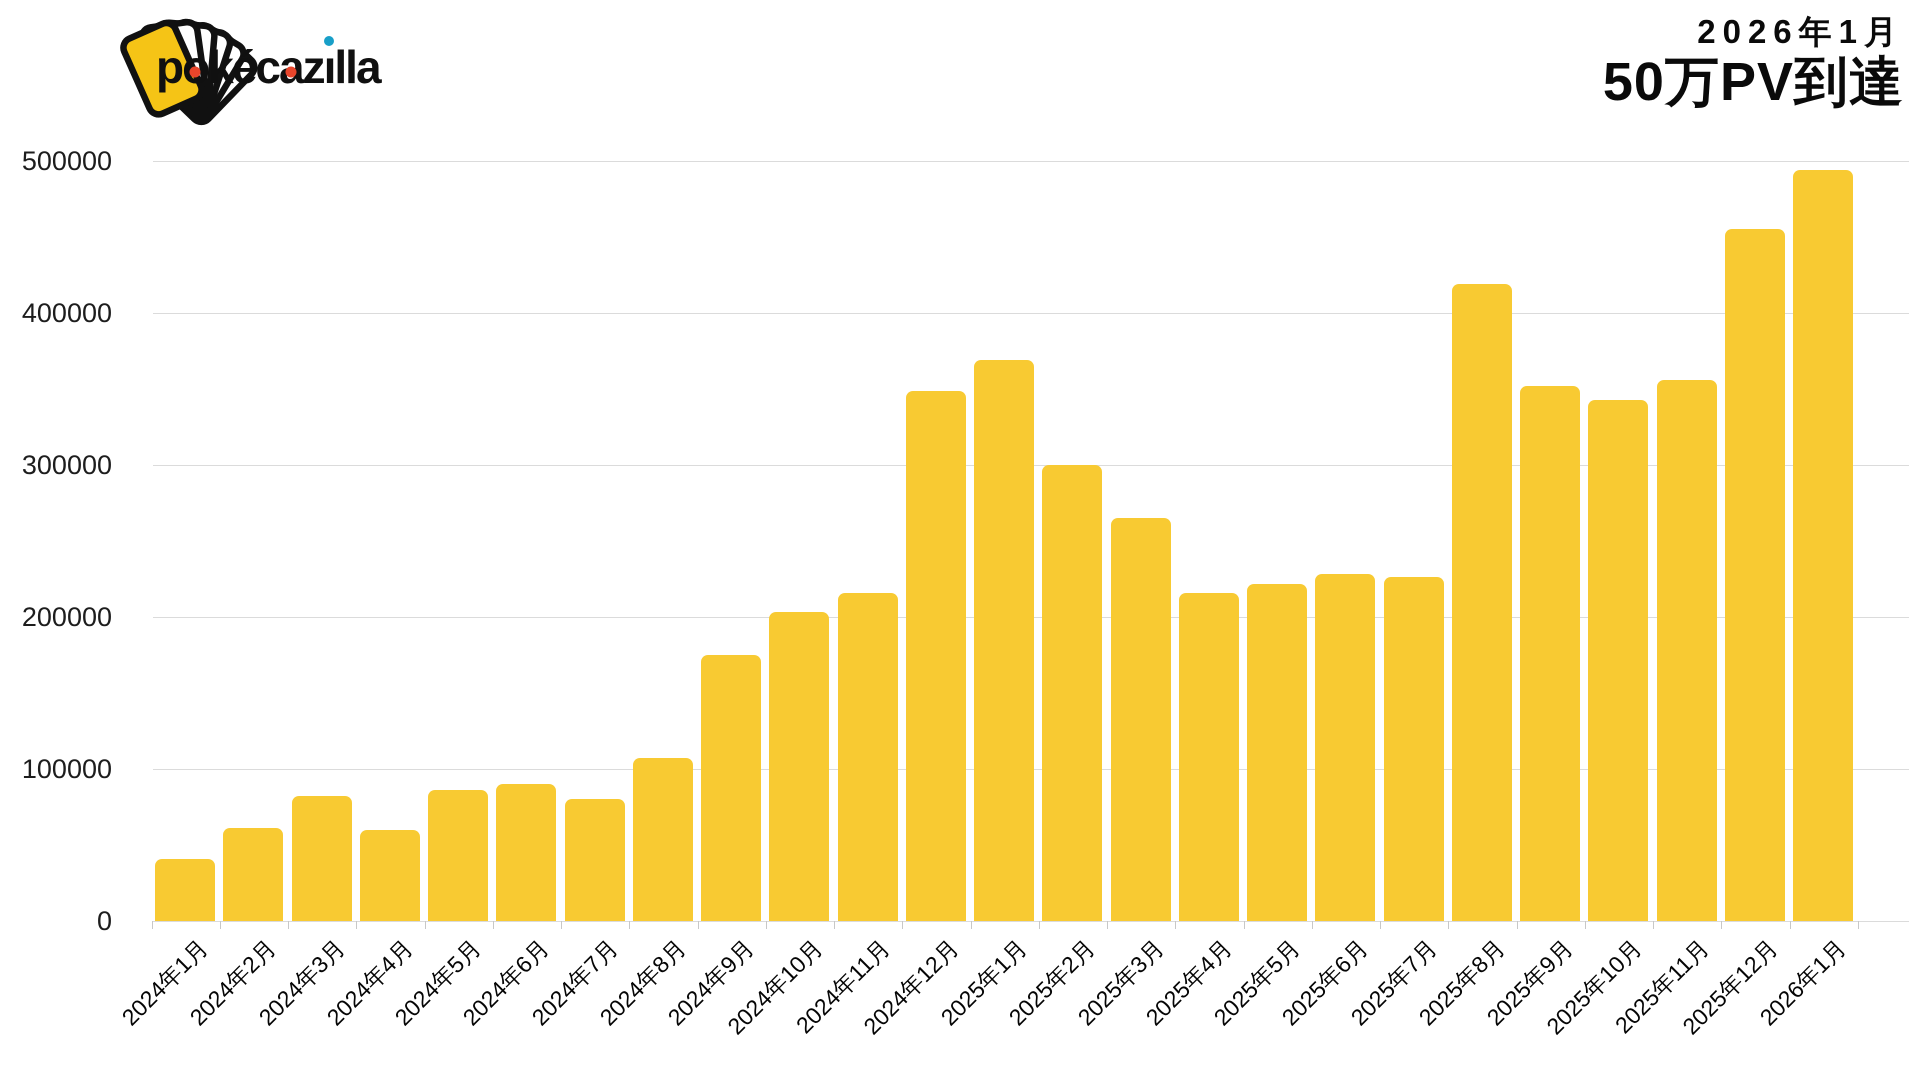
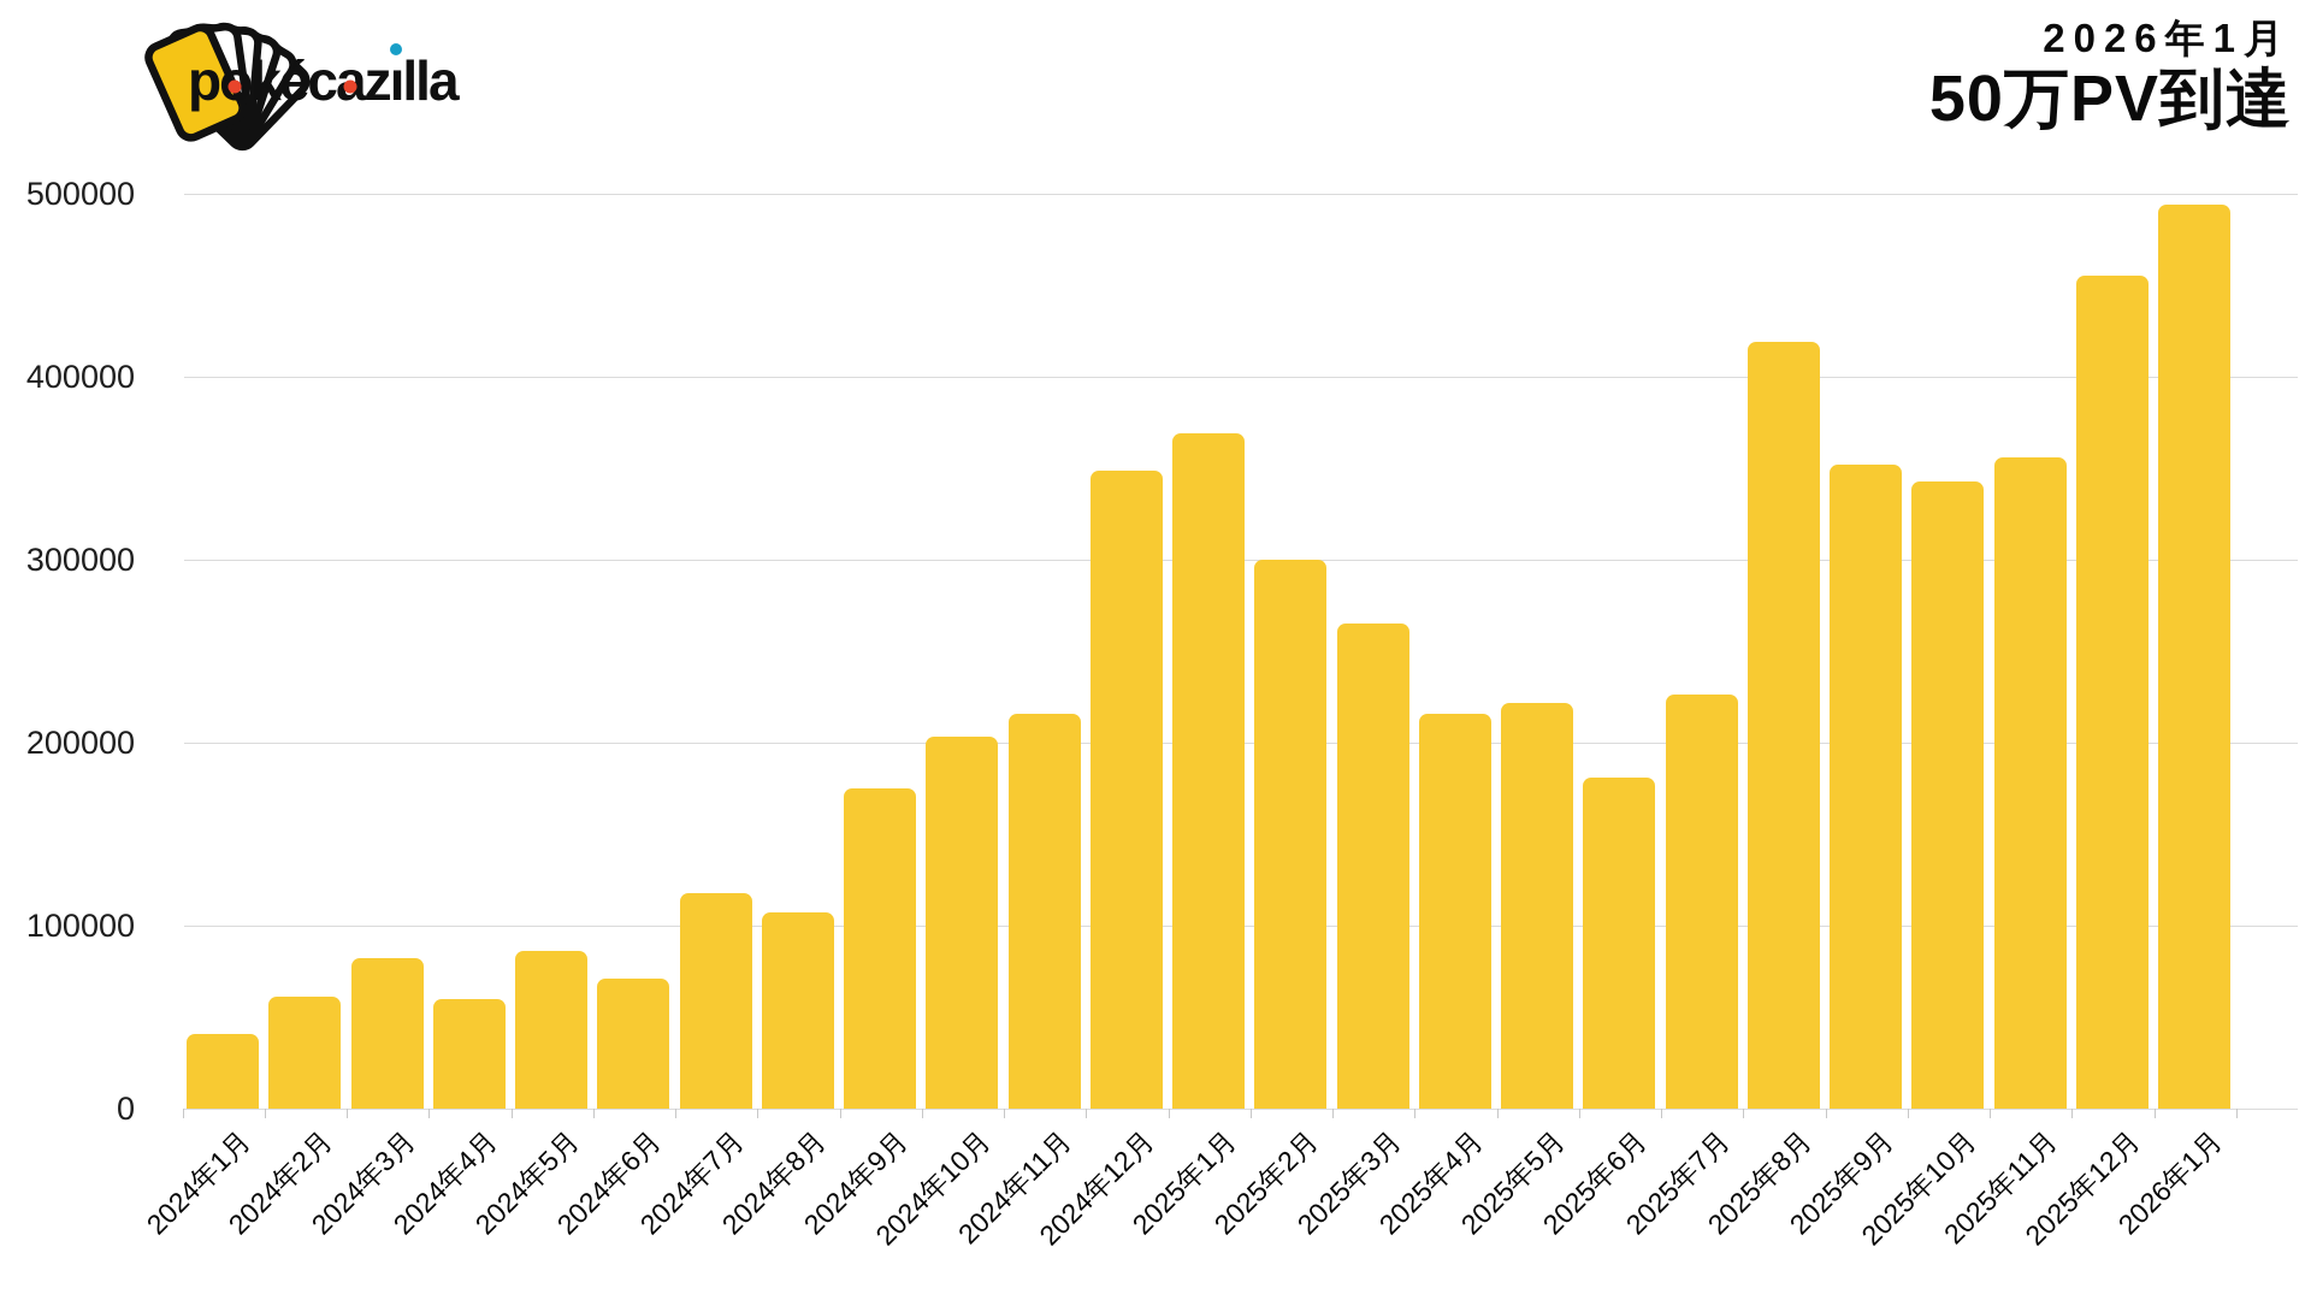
2024年6月: 90000 -> 71000
2024年7月: 80000 -> 118000
2025年6月: 228000 -> 181000
